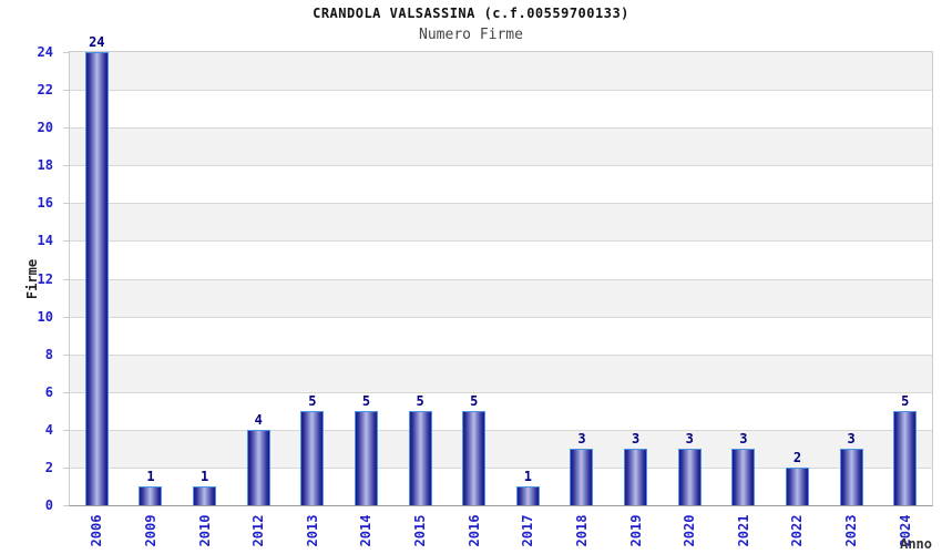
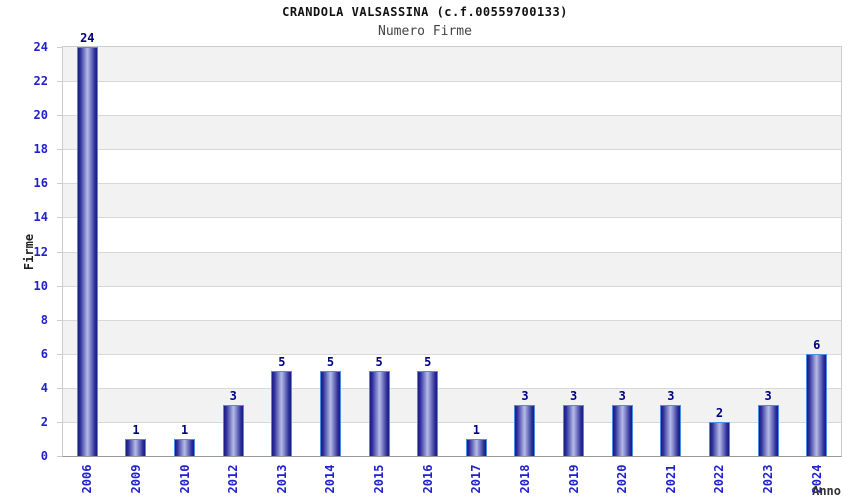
2012: 4 -> 3
2024: 5 -> 6
